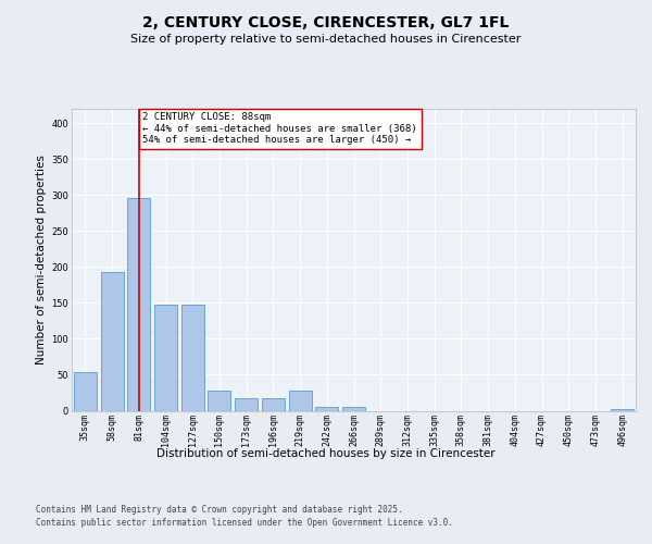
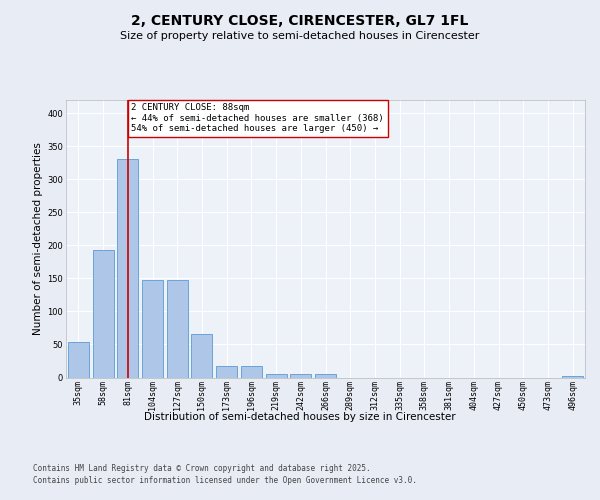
81sqm: 296 -> 330
150sqm: 28 -> 66
219sqm: 28 -> 5
